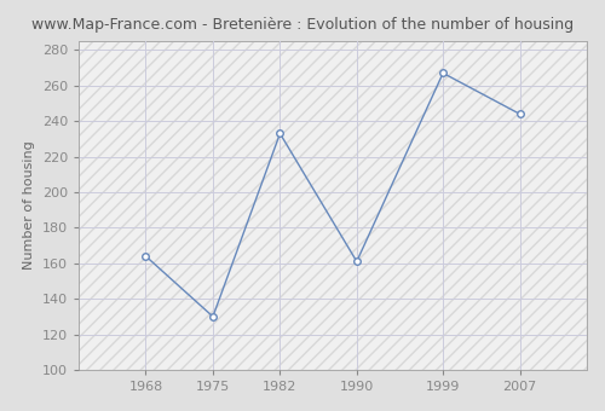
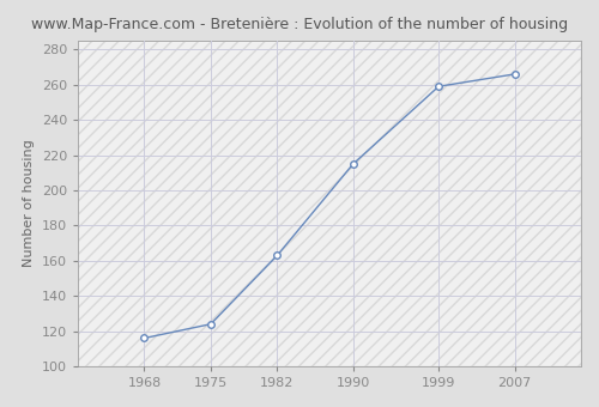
1968: 164 -> 116
1975: 130 -> 124
1982: 233 -> 163
1990: 161 -> 215
1999: 267 -> 259
2007: 244 -> 266
